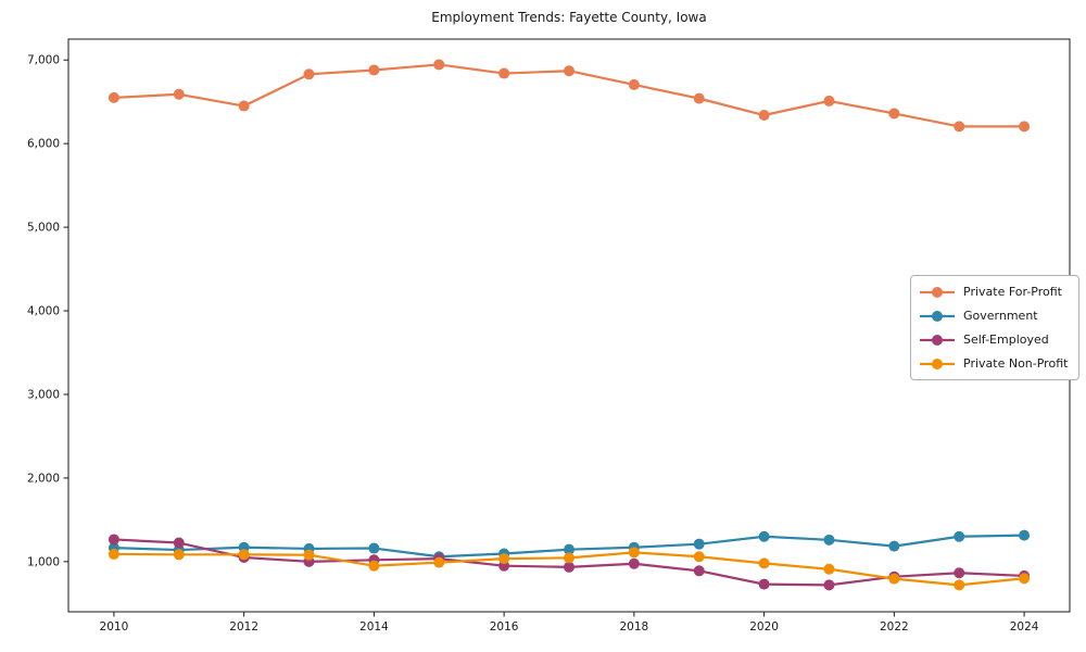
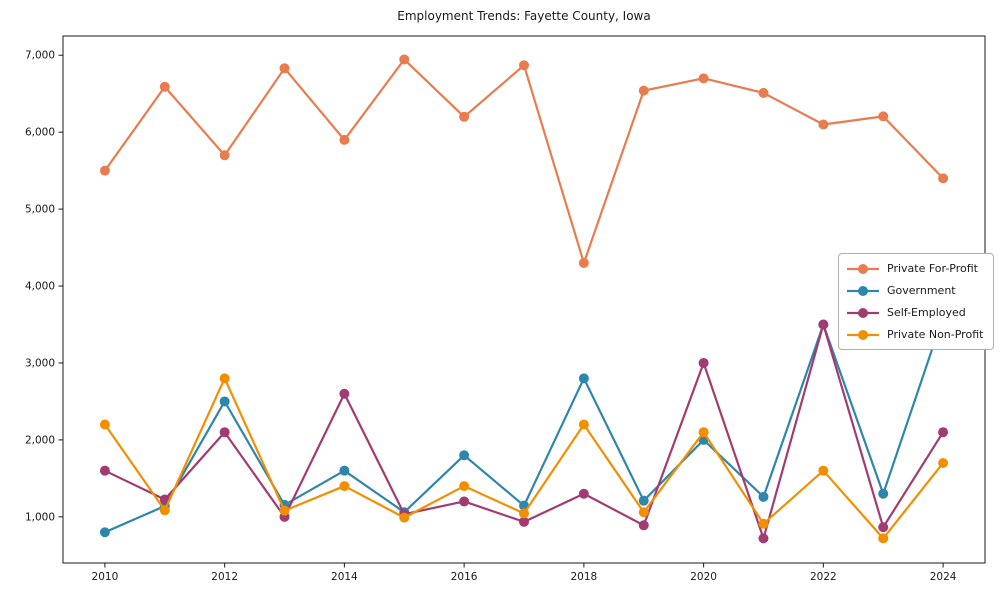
Private For-Profit/2010: 6600 -> 5500
Government/2010: 1200 -> 800
Self-Employed/2010: 1300 -> 1600
Private Non-Profit/2010: 1100 -> 2200
Private For-Profit/2012: 6400 -> 5700
Government/2012: 1200 -> 2500
Self-Employed/2012: 1000 -> 2100
Private Non-Profit/2012: 1100 -> 2800
Private For-Profit/2014: 6900 -> 5900
Government/2014: 1200 -> 1600
Self-Employed/2014: 1000 -> 2600
Private Non-Profit/2014: 1000 -> 1400
Private For-Profit/2016: 6800 -> 6200
Government/2016: 1100 -> 1800
Self-Employed/2016: 1000 -> 1200
Private Non-Profit/2016: 1000 -> 1400
Private For-Profit/2018: 6700 -> 4300
Government/2018: 1200 -> 2800
Self-Employed/2018: 1000 -> 1300
Private Non-Profit/2018: 1100 -> 2200
Private For-Profit/2020: 6300 -> 6700
Government/2020: 1300 -> 2000
Self-Employed/2020: 700 -> 3000
Private Non-Profit/2020: 1000 -> 2100
Private For-Profit/2022: 6400 -> 6100
Government/2022: 1200 -> 3500
Self-Employed/2022: 800 -> 3500
Private Non-Profit/2022: 800 -> 1600
Private For-Profit/2024: 6200 -> 5400
Government/2024: 1300 -> 3600
Self-Employed/2024: 800 -> 2100
Private Non-Profit/2024: 800 -> 1700
